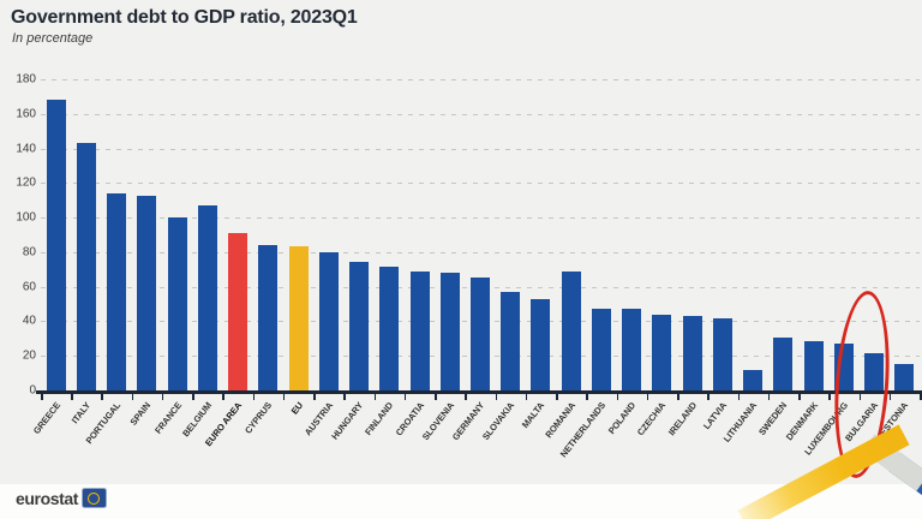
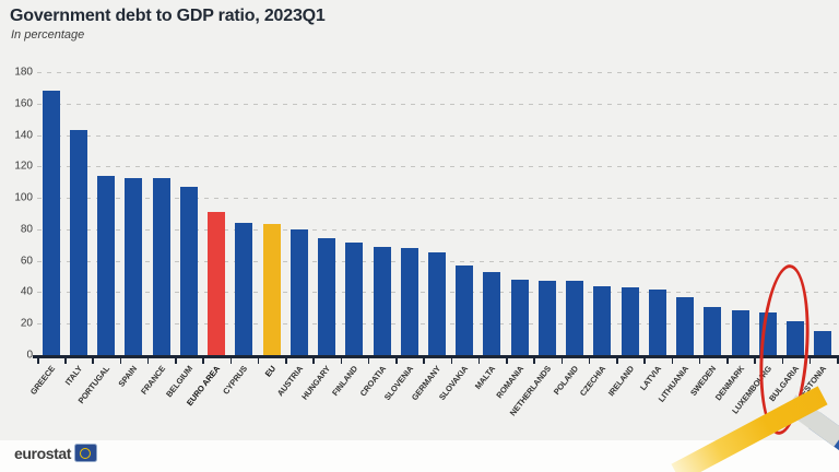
FRANCE: 100 -> 112
ROMANIA: 69 -> 48
LITHUANIA: 12 -> 37
